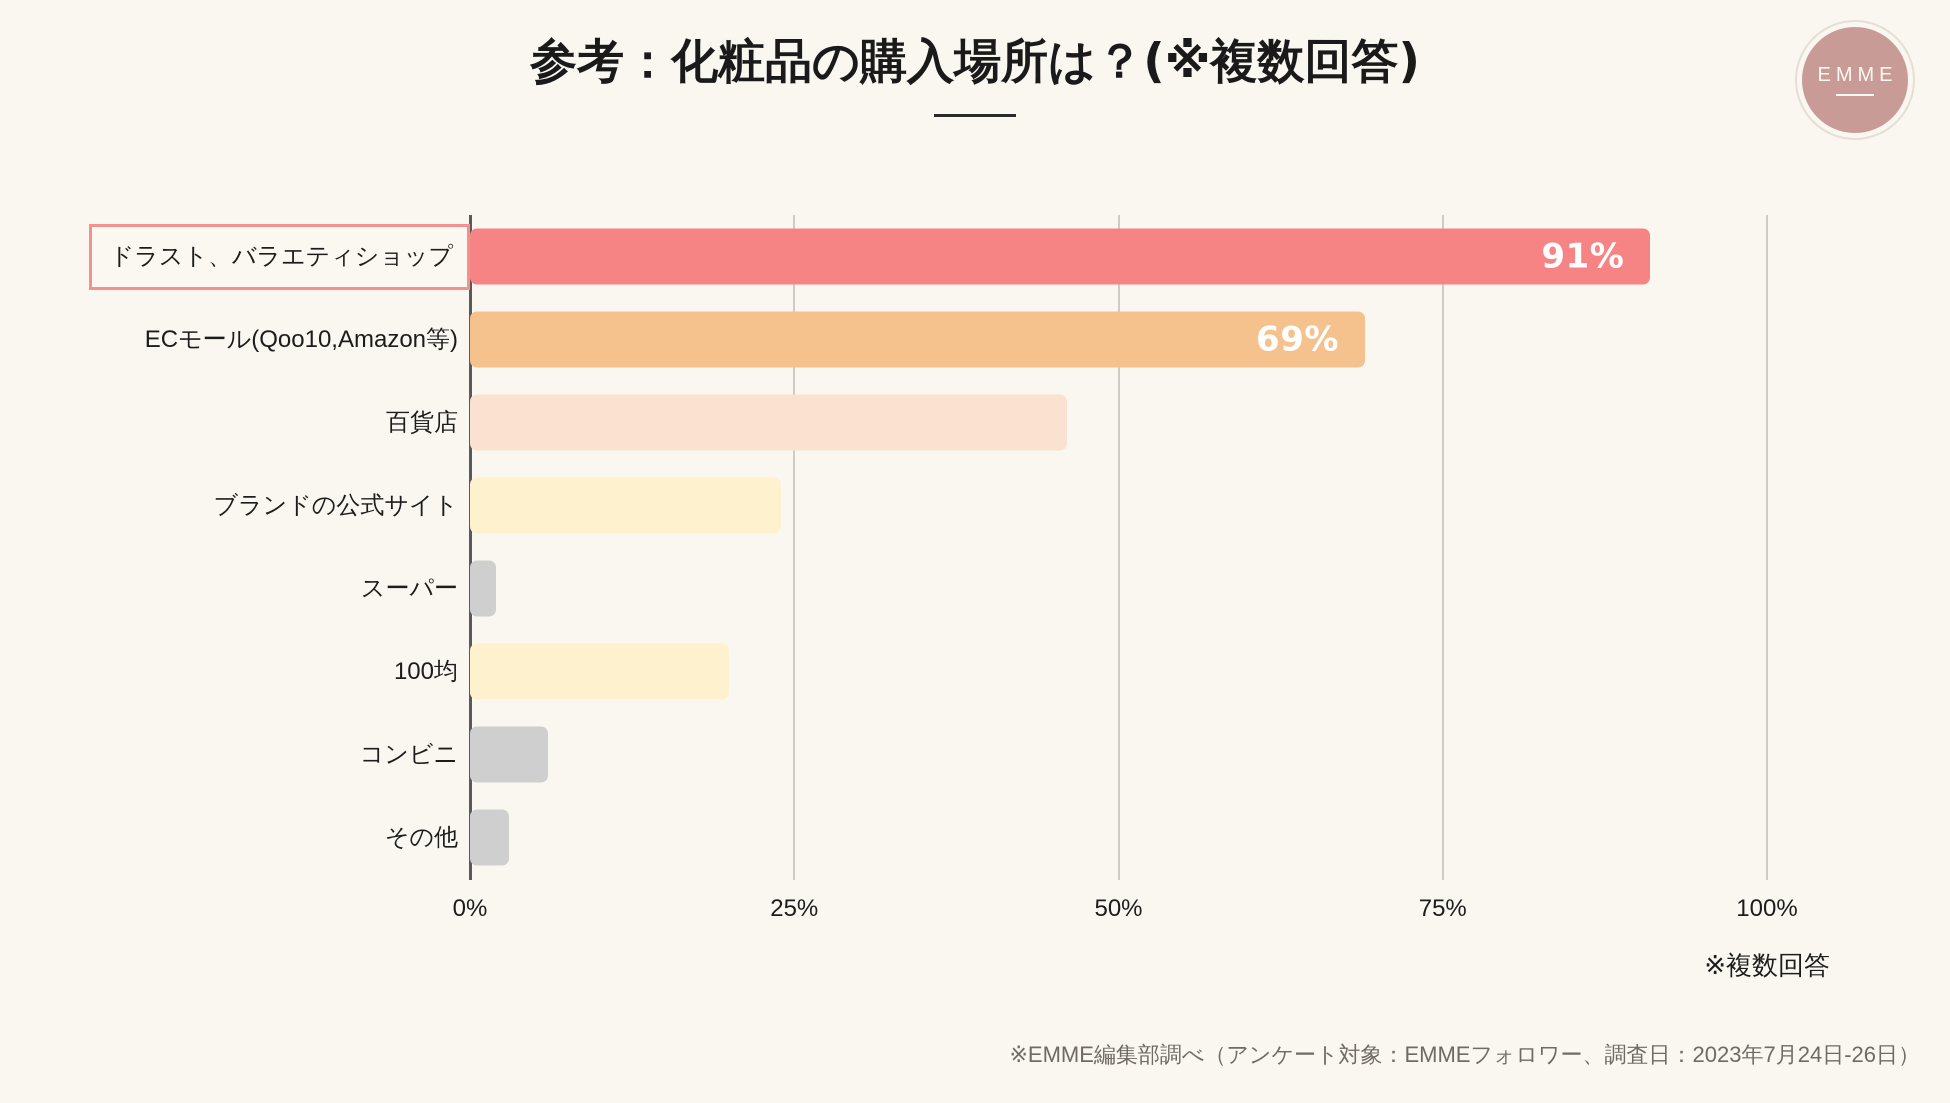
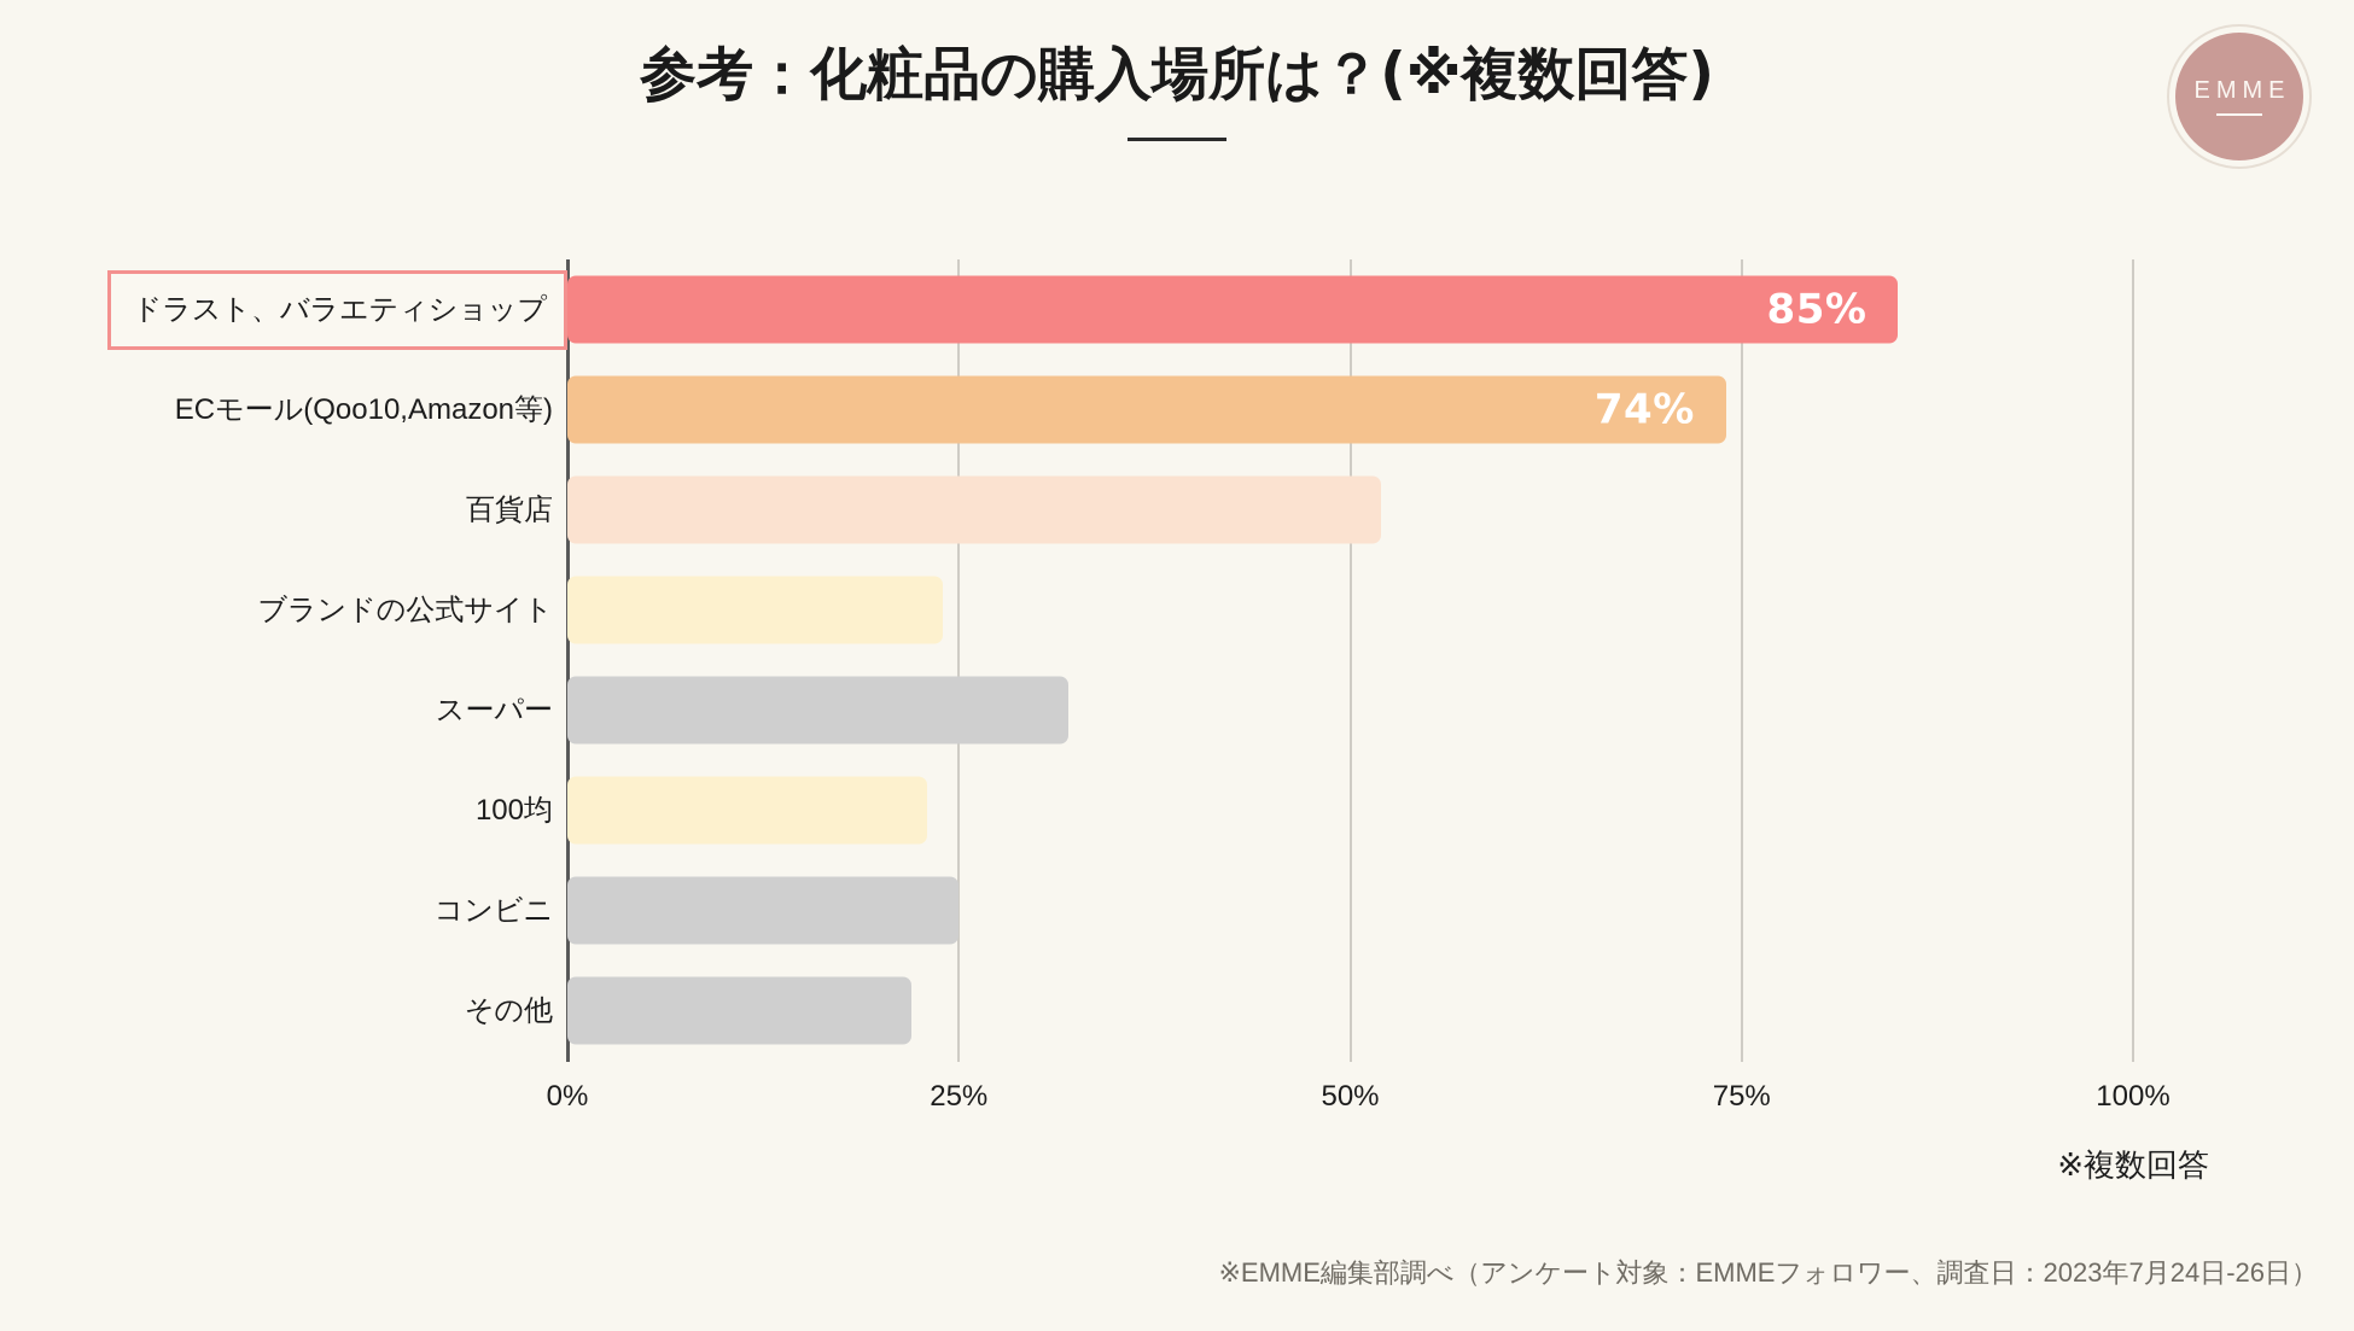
ドラスト、バラエティショップ: 91% -> 85%
ECモール(Qoo10,Amazon等): 69% -> 74%
百貨店: 46% -> 52%
スーパー: 2% -> 32%
100均: 20% -> 23%
コンビニ: 6% -> 25%
その他: 3% -> 22%
